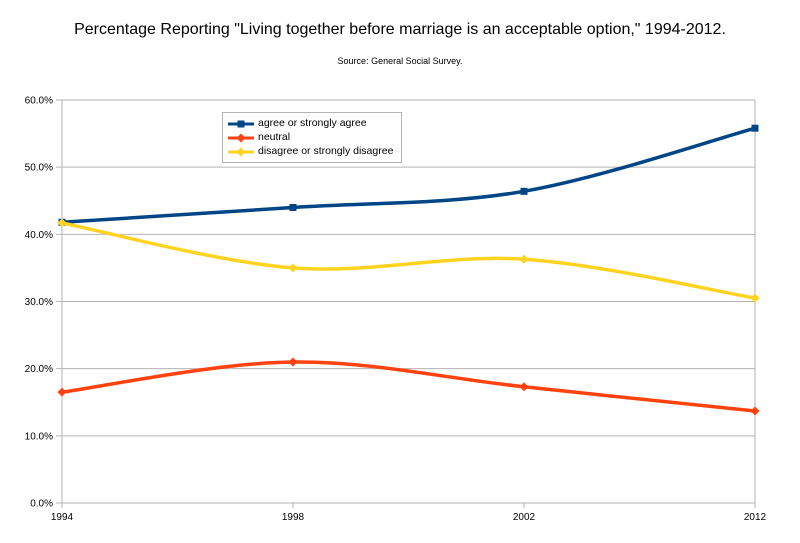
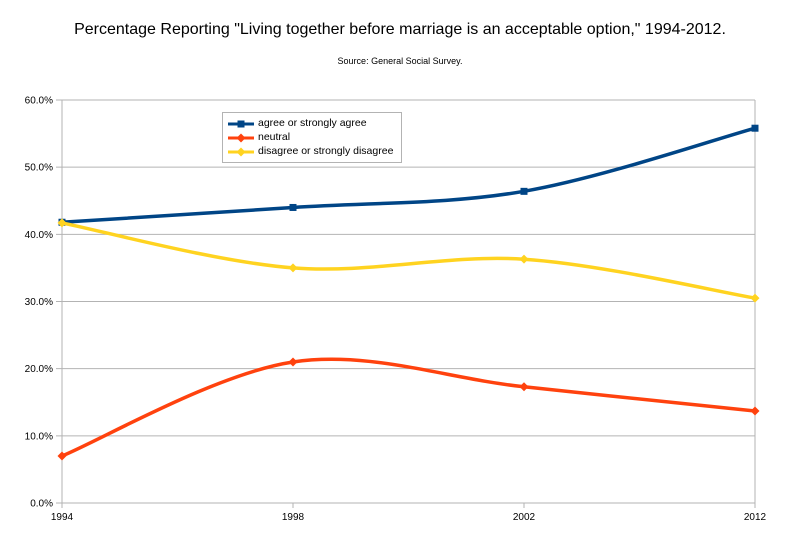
neutral/1994: 16% -> 7%
